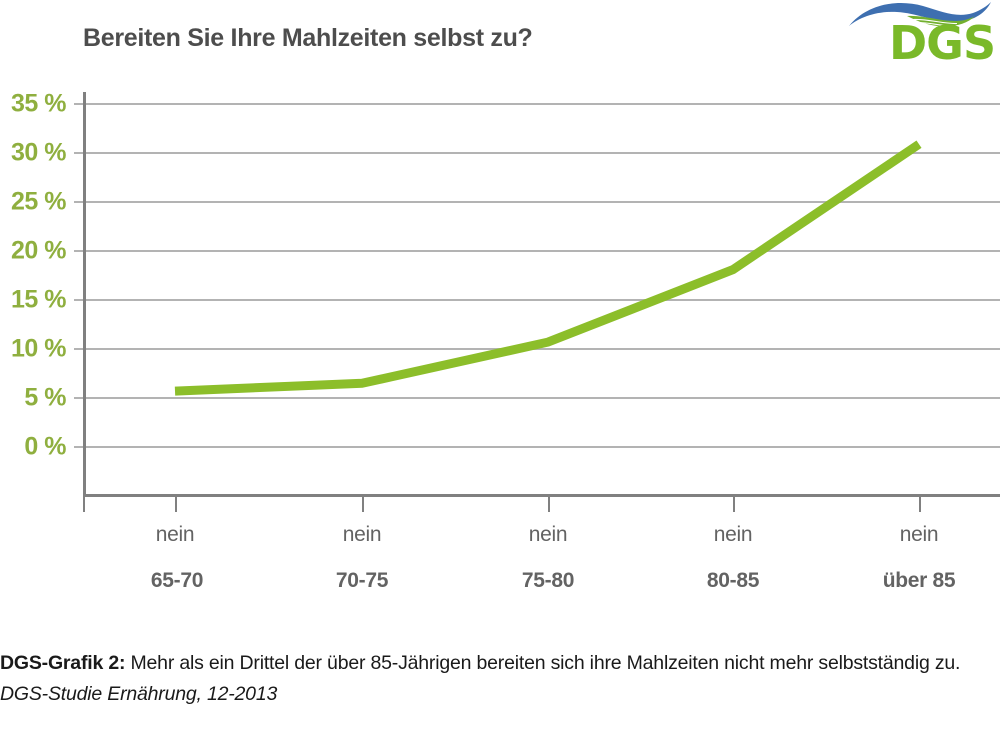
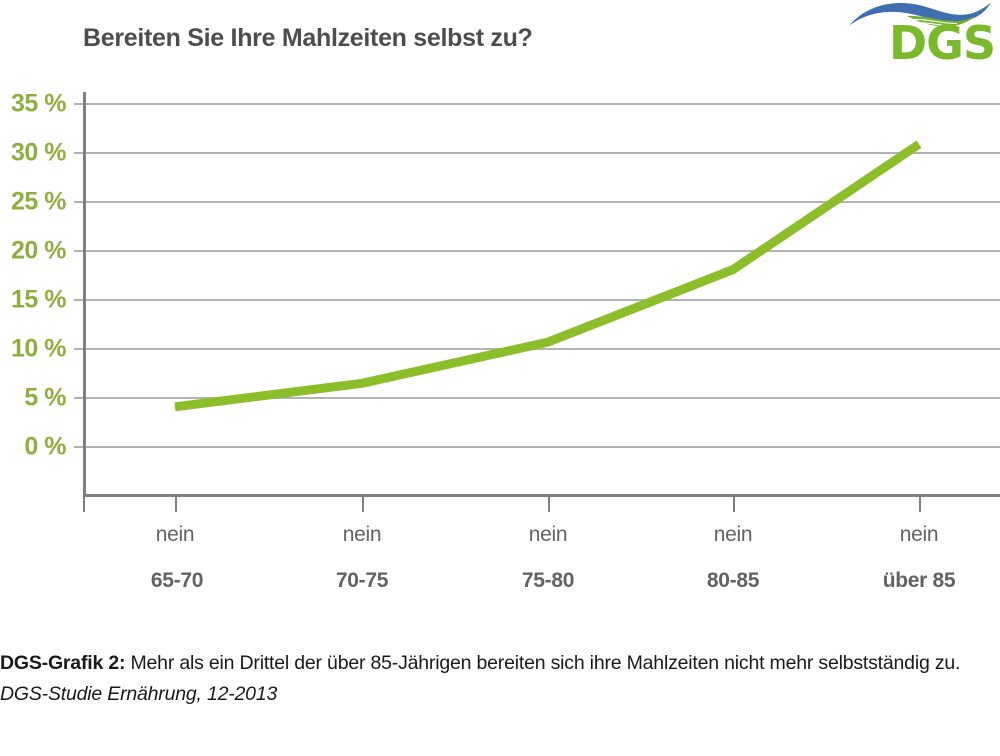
nein 65-70: 6% -> 4%
